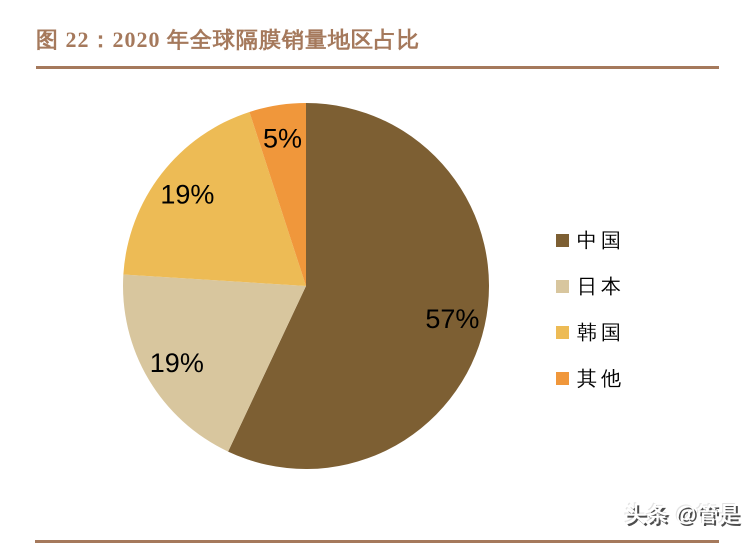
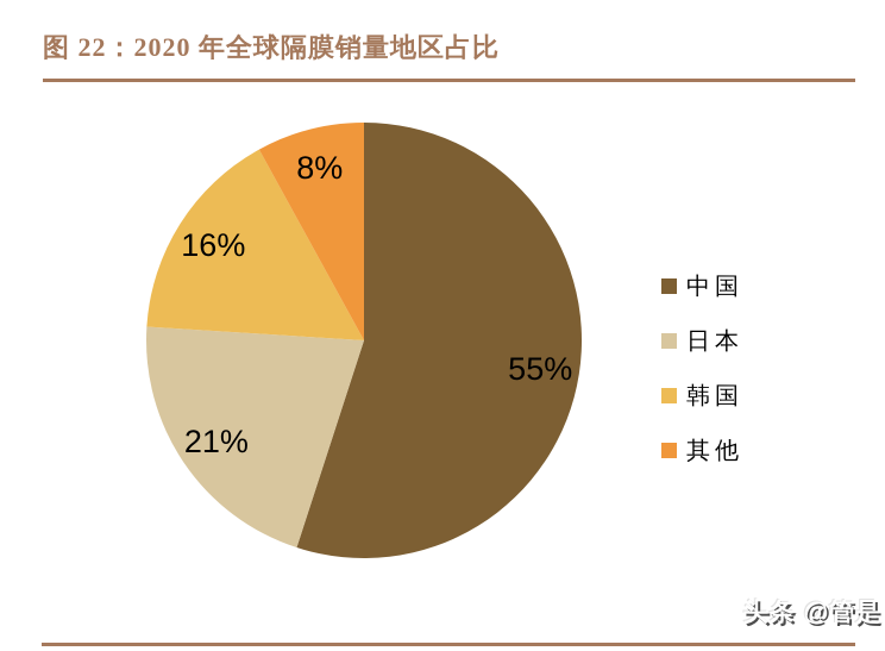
中国: 57% -> 55%
日本: 19% -> 21%
韩国: 19% -> 16%
其他: 5% -> 8%
